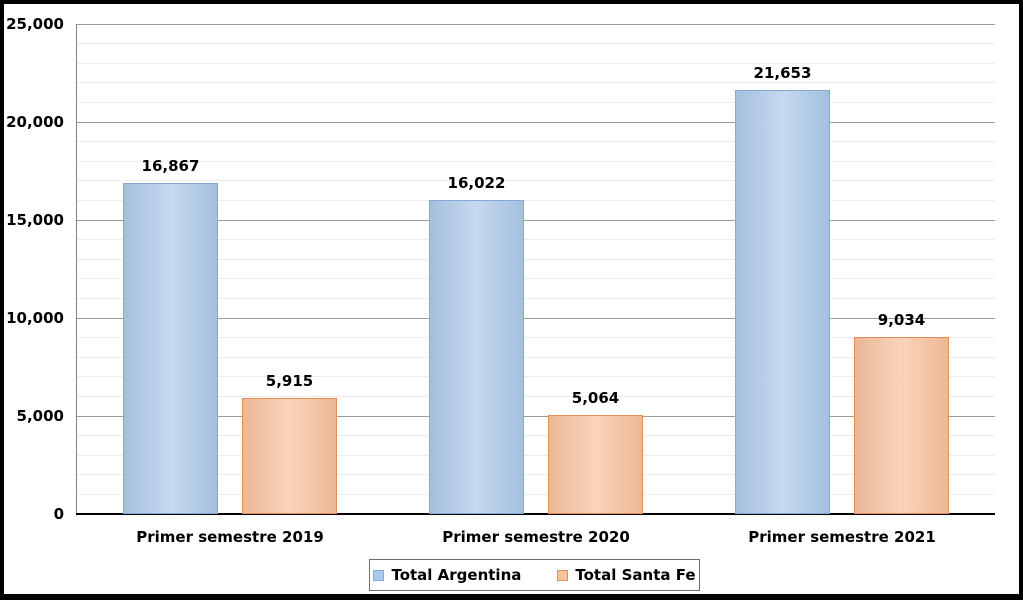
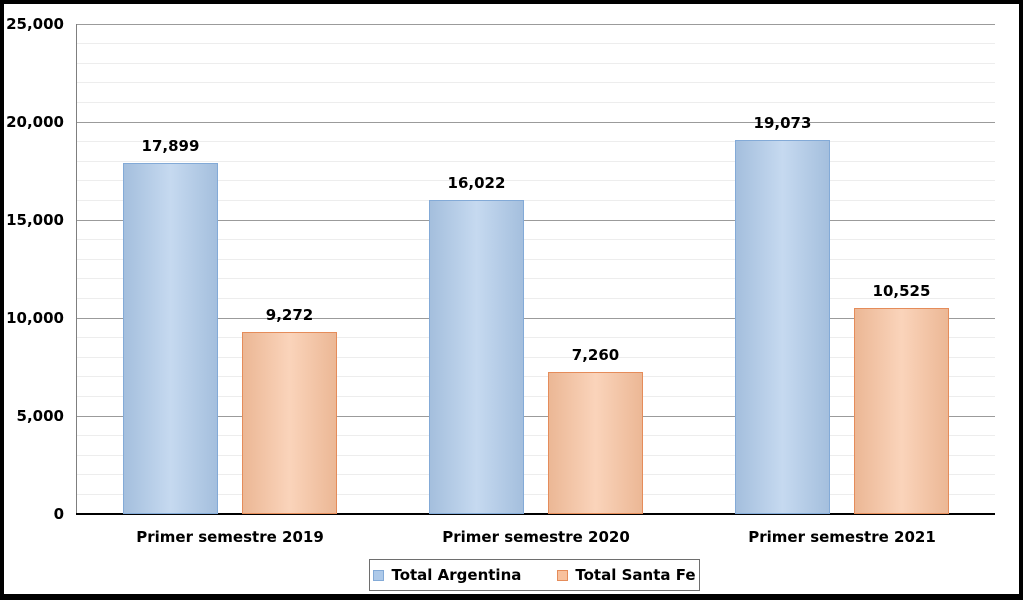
Total Argentina/Primer semestre 2019: 16,867 -> 17,899
Total Santa Fe/Primer semestre 2019: 5,915 -> 9,272
Total Santa Fe/Primer semestre 2020: 5,064 -> 7,260
Total Argentina/Primer semestre 2021: 21,653 -> 19,073
Total Santa Fe/Primer semestre 2021: 9,034 -> 10,525
